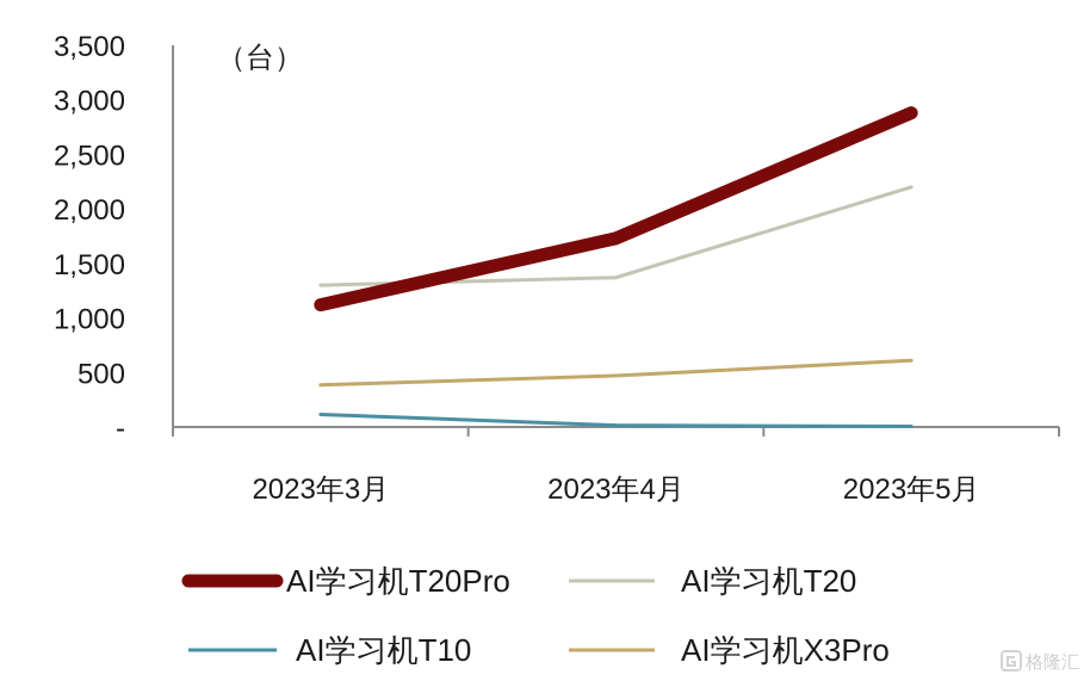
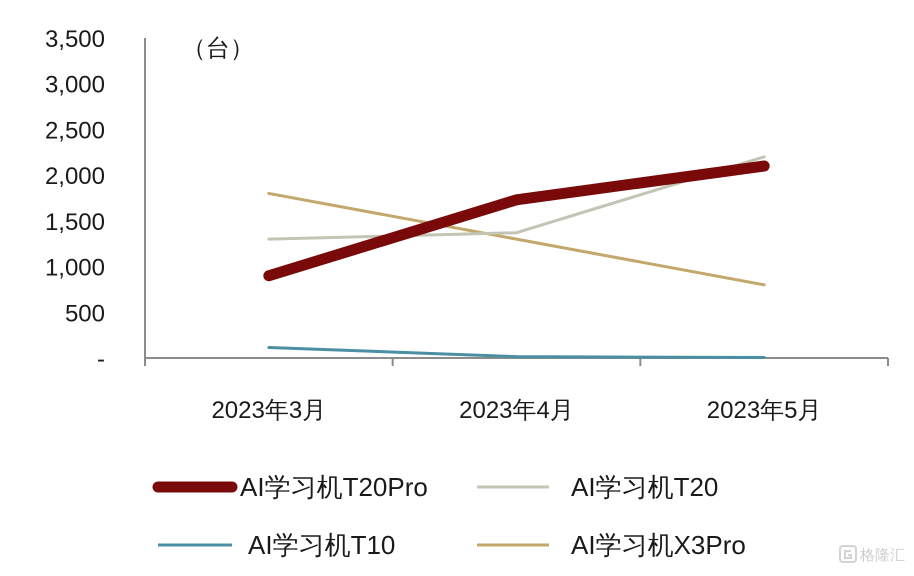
AI学习机T20Pro/2023年3月: 1100 -> 900
AI学习机X3Pro/2023年3月: 400 -> 1800
AI学习机X3Pro/2023年4月: 500 -> 1300
AI学习机T20Pro/2023年5月: 2900 -> 2100
AI学习机X3Pro/2023年5月: 600 -> 800
